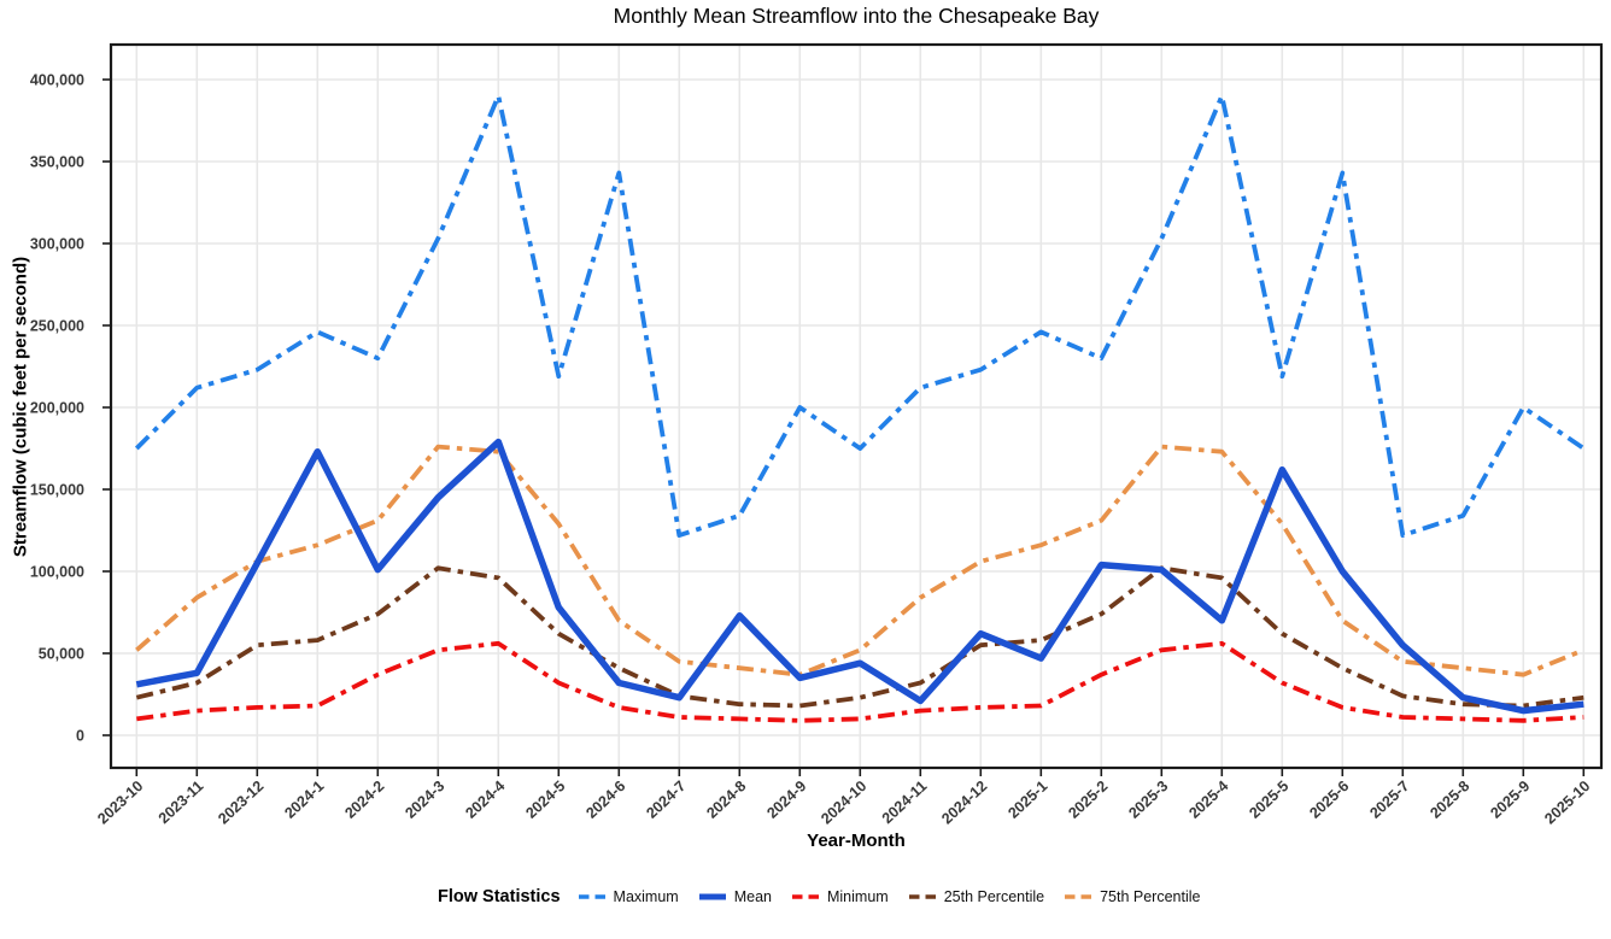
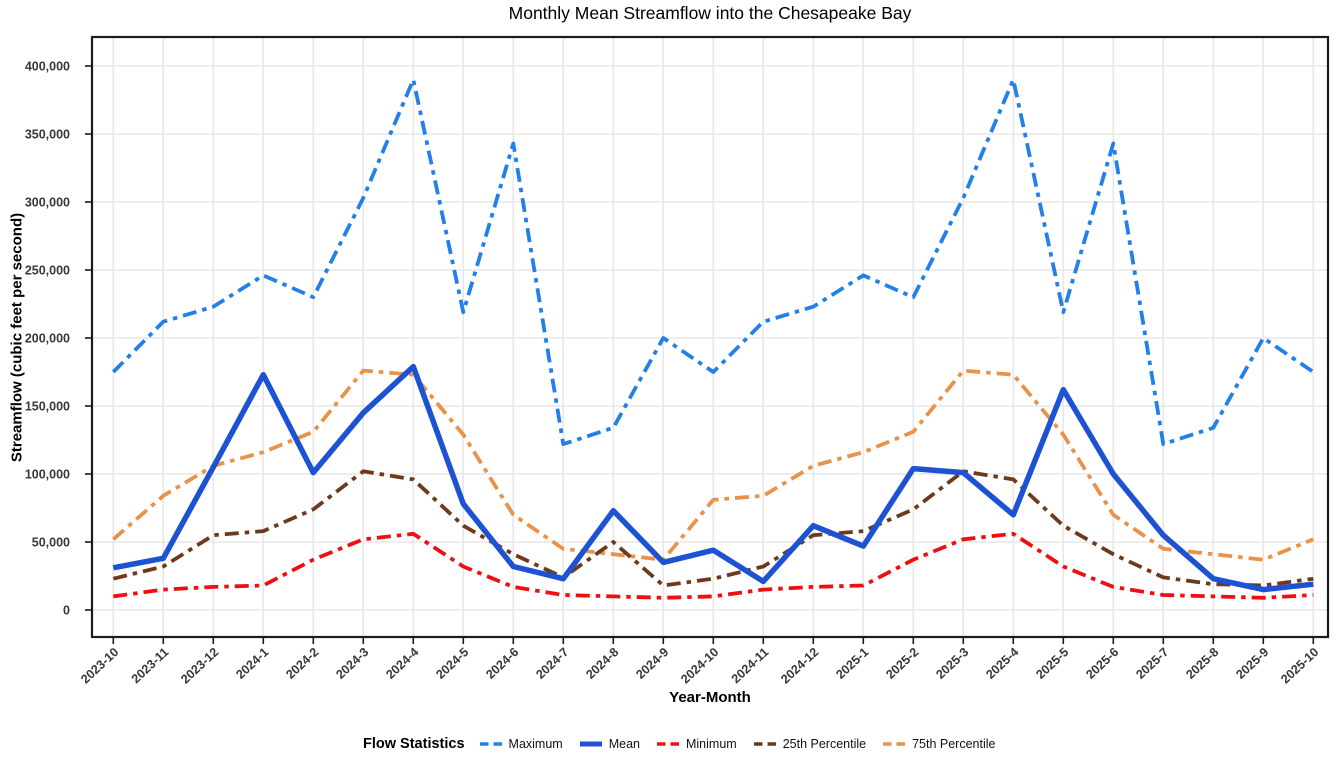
25th Percentile/2024-8: 19000 -> 50000
75th Percentile/2024-10: 52000 -> 81000
